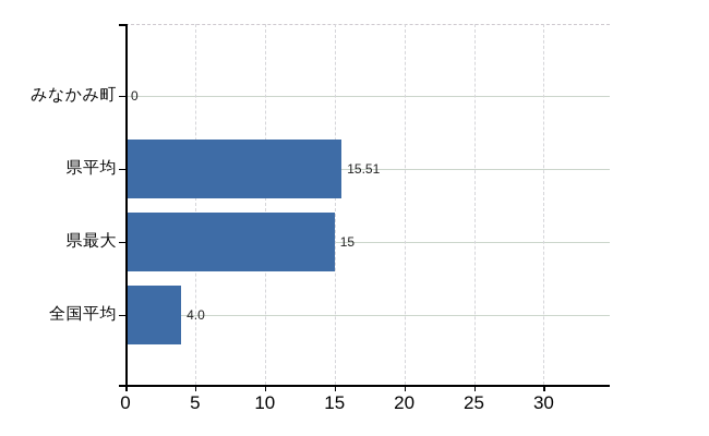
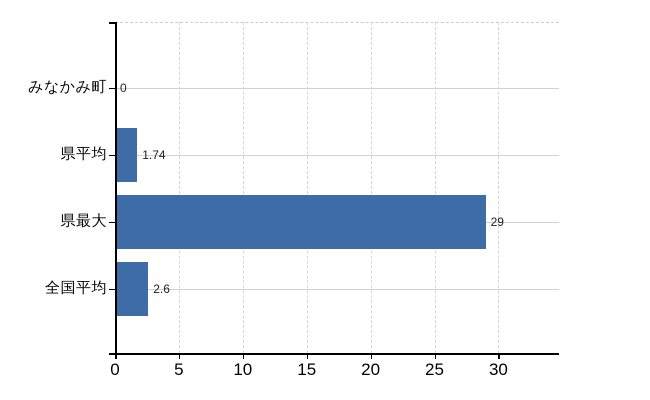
県平均: 15.51 -> 1.74
県最大: 15 -> 29
全国平均: 4.0 -> 2.6
